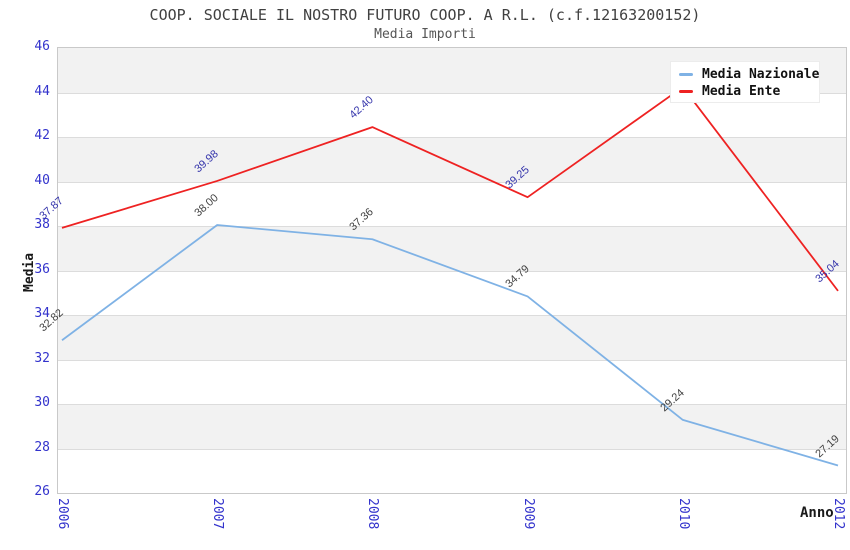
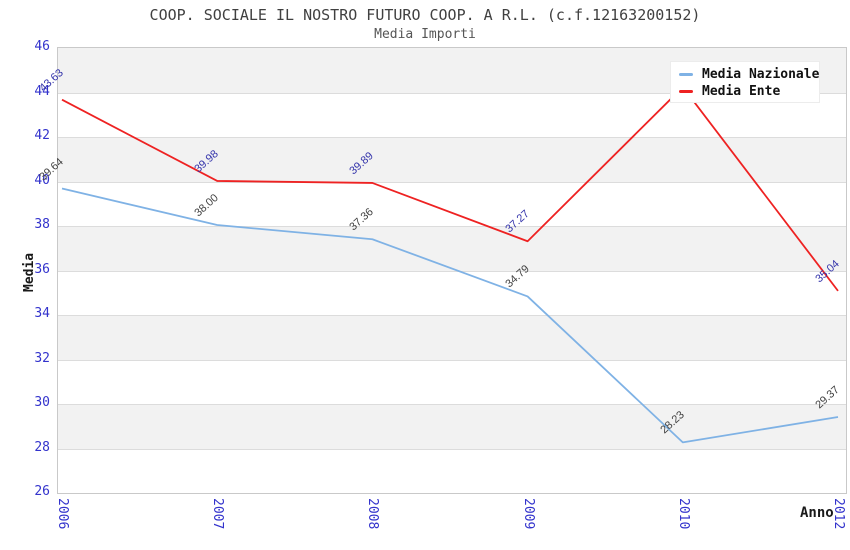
Media Nazionale/2006: 32.82 -> 39.64
Media Ente/2006: 37.87 -> 43.63
Media Ente/2008: 42.40 -> 39.89
Media Ente/2009: 39.25 -> 37.27
Media Nazionale/2010: 29.24 -> 28.23
Media Nazionale/2012: 27.19 -> 29.37
